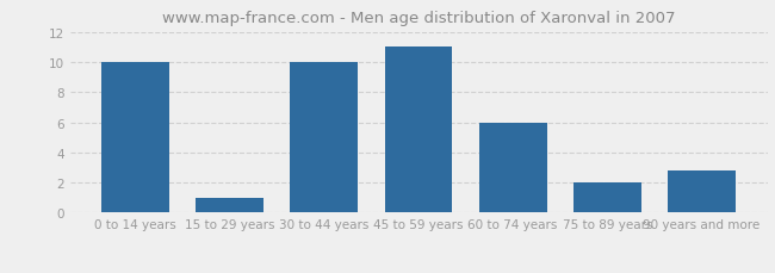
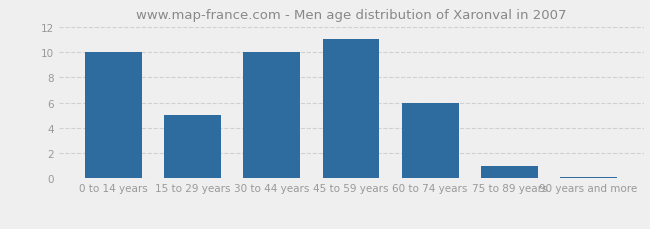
15 to 29 years: 1.0 -> 5.0
75 to 89 years: 2.0 -> 1.0
90 years and more: 2.8 -> 0.1
